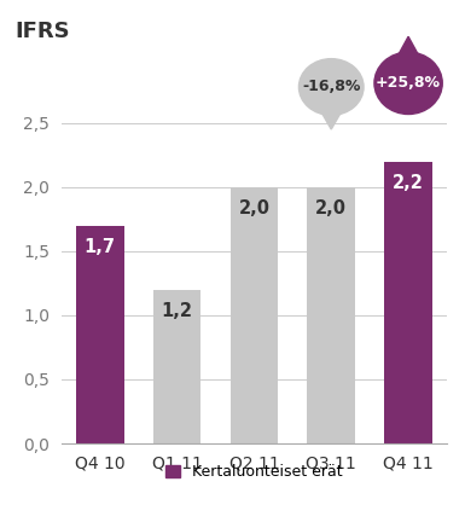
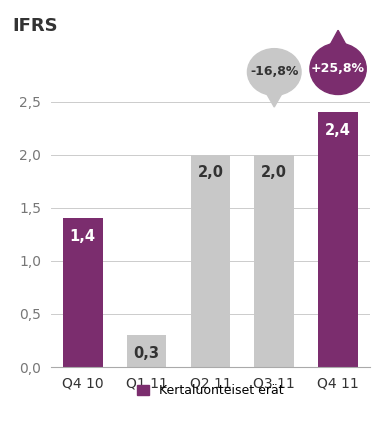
Q4 10: 1,7 -> 1,4
Q1 11: 1,2 -> 0,3
Q4 11: 2,2 -> 2,4
